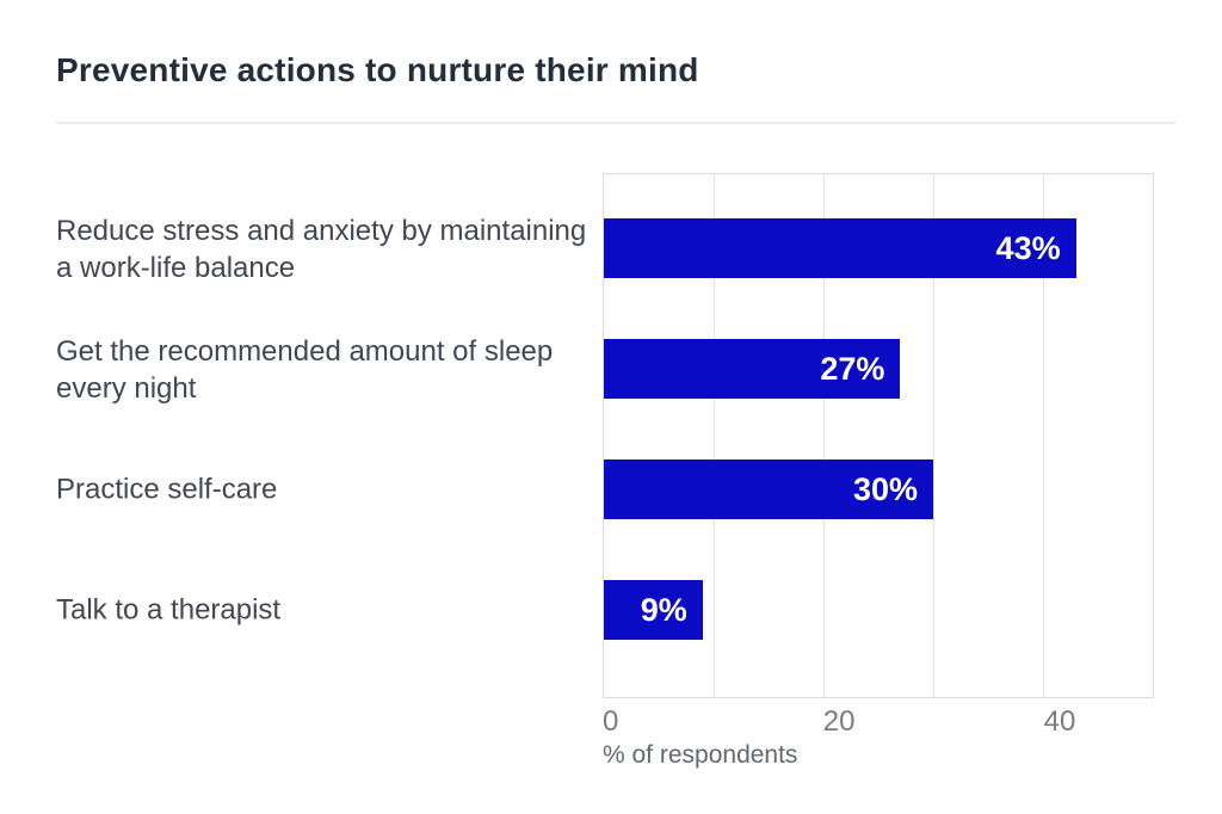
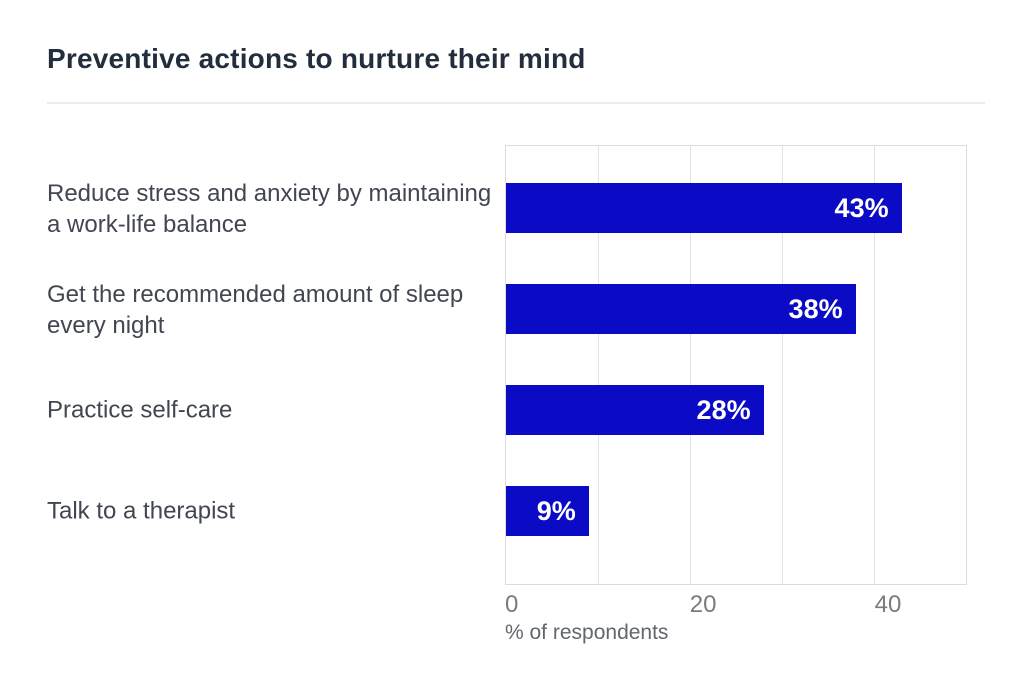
Get the recommended amount of sleep every night: 27% -> 38%
Practice self-care: 30% -> 28%
